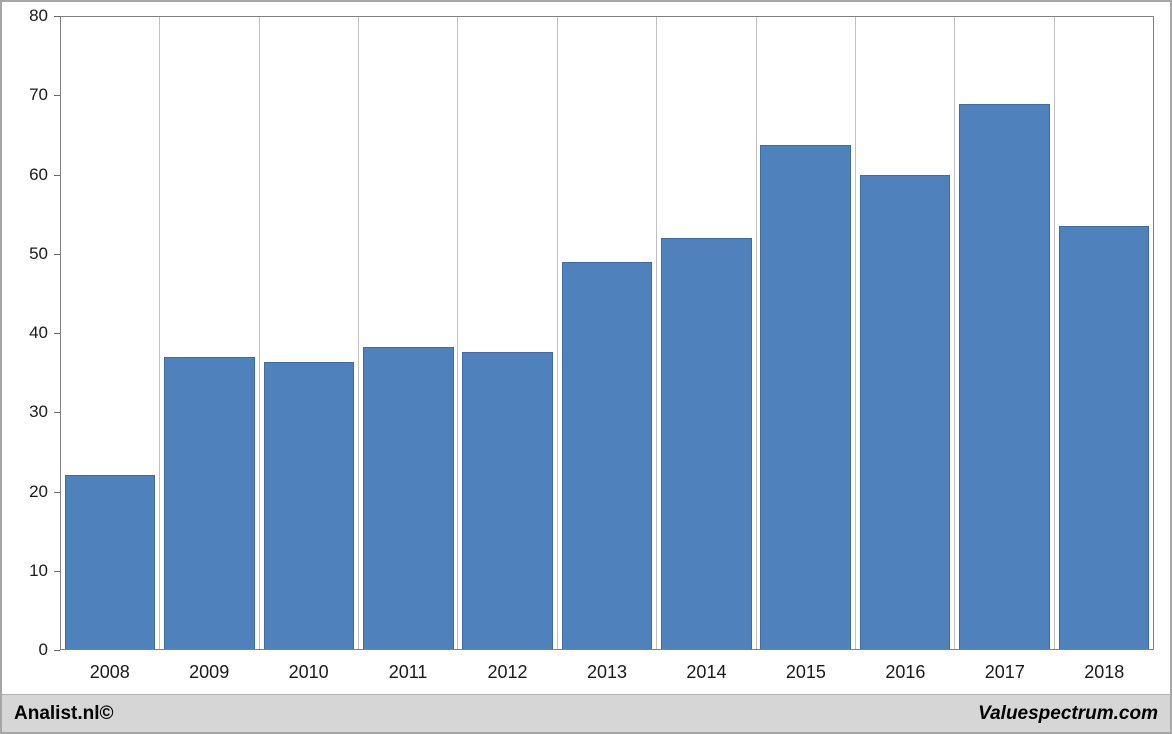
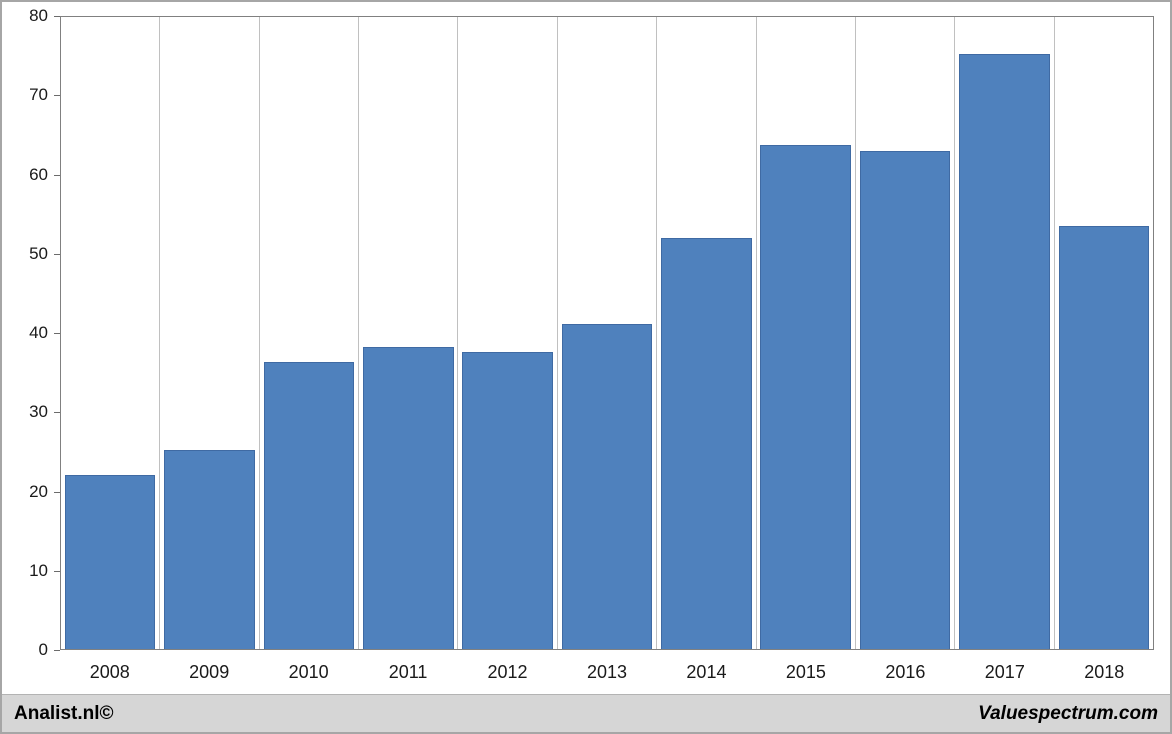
2009: 37 -> 25
2013: 49 -> 41
2016: 60 -> 63
2017: 69 -> 75
